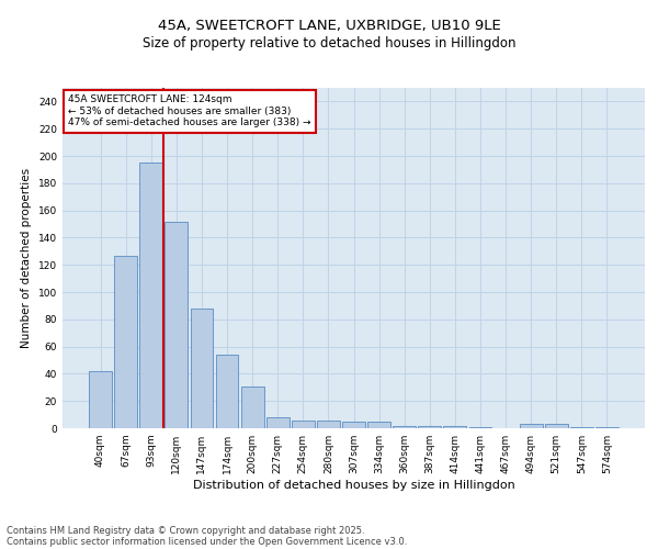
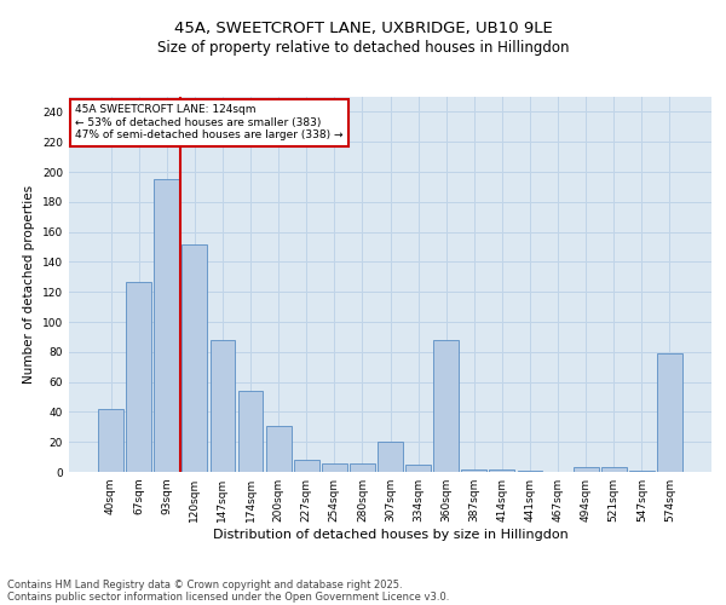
307sqm: 5 -> 20
360sqm: 2 -> 88
574sqm: 1 -> 79
